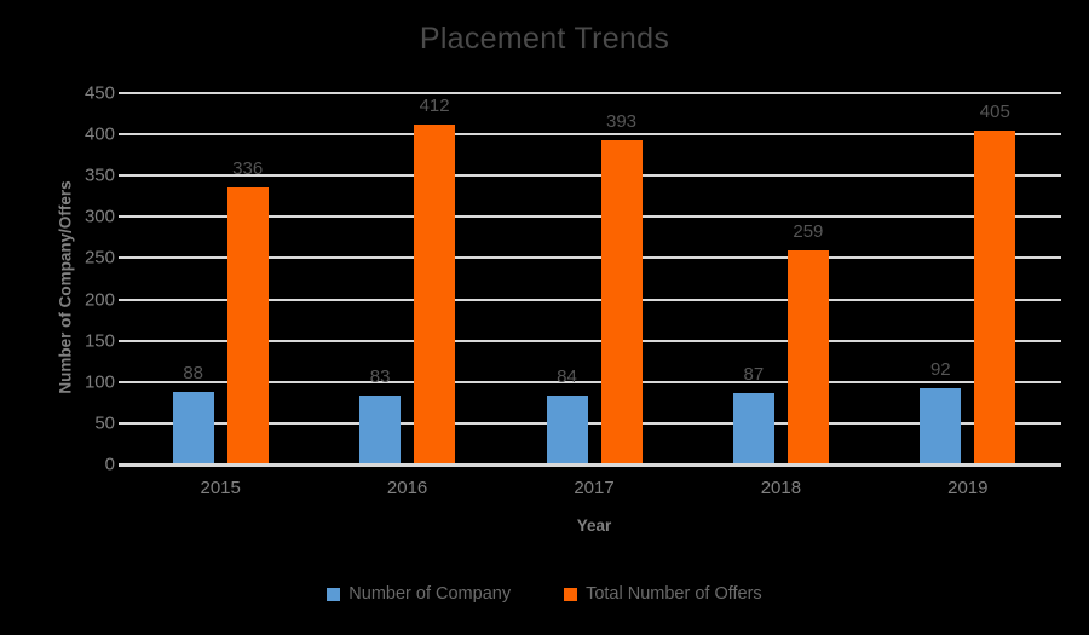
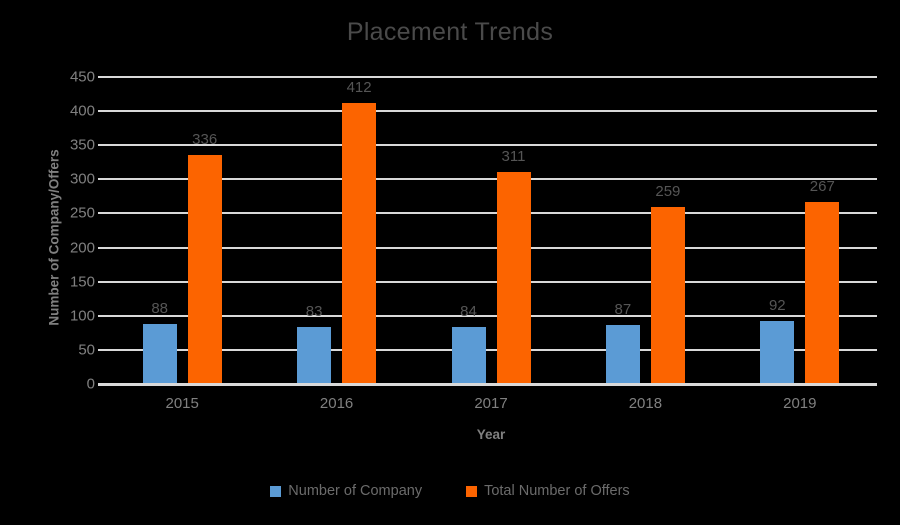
Total Number of Offers/2017: 393 -> 311
Total Number of Offers/2019: 405 -> 267
